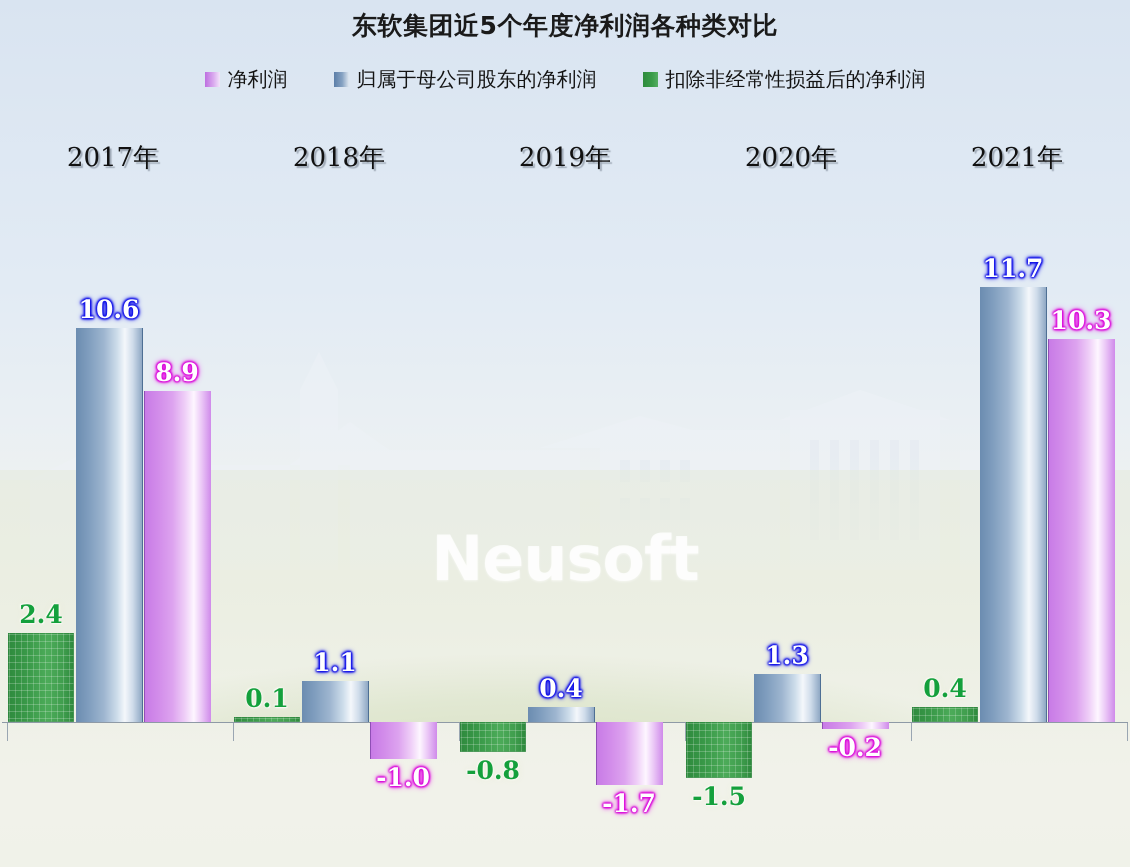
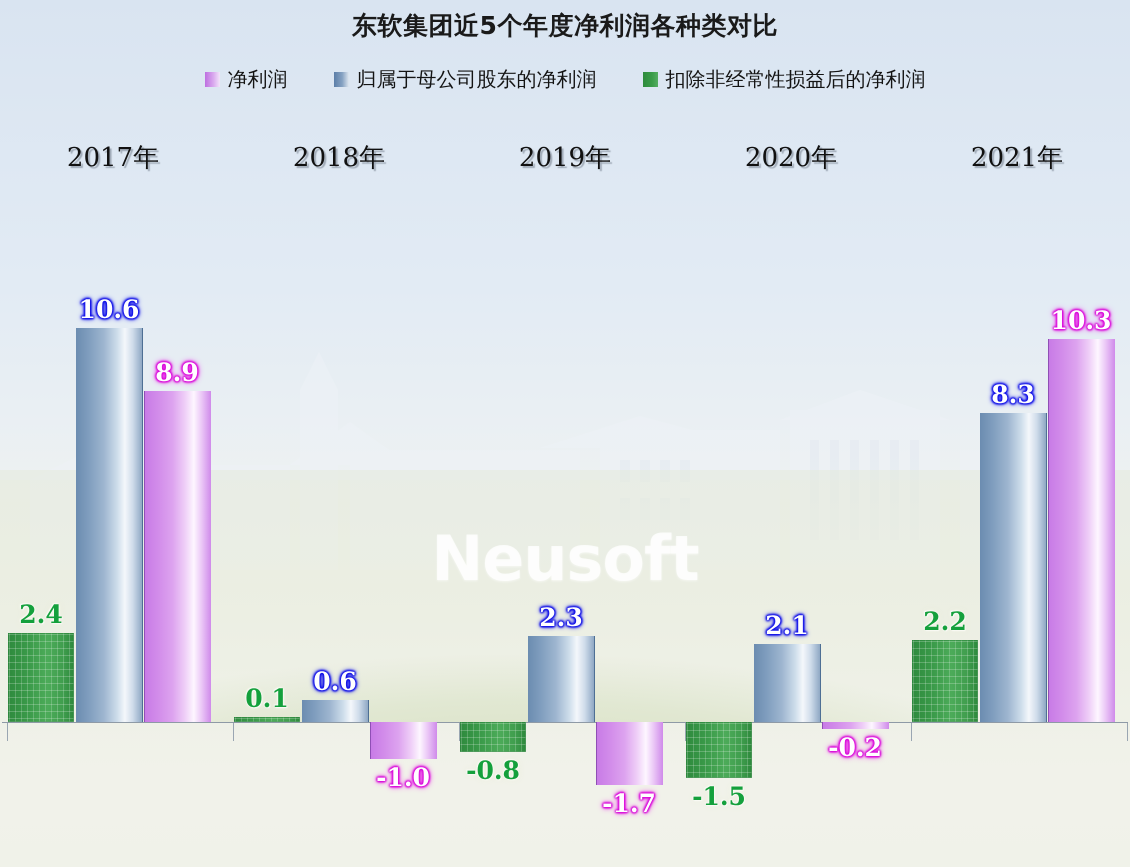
归属于母公司股东的净利润/2018年: 1.1 -> 0.6
归属于母公司股东的净利润/2019年: 0.4 -> 2.3
归属于母公司股东的净利润/2020年: 1.3 -> 2.1
扣除非经常性损益后的净利润/2021年: 0.4 -> 2.2
归属于母公司股东的净利润/2021年: 11.7 -> 8.3
